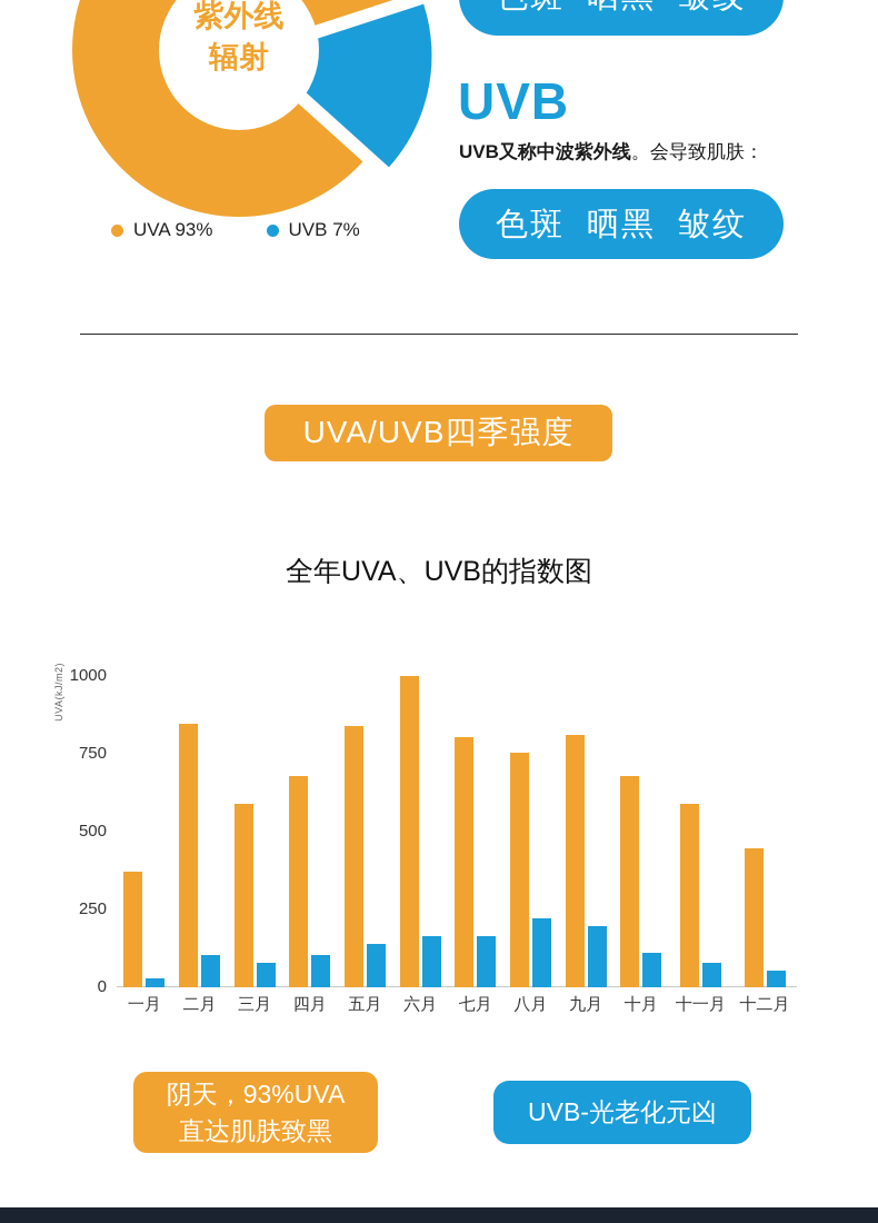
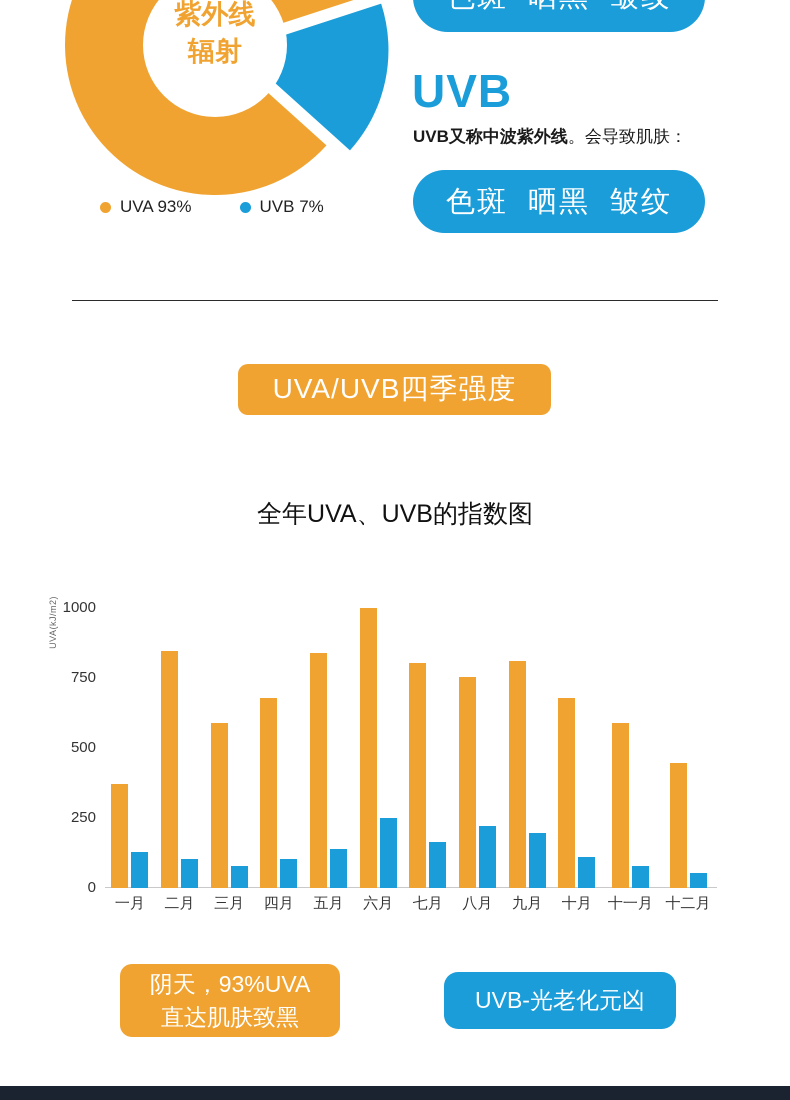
UVB/一月: 30 -> 130
UVB/六月: 160 -> 250
